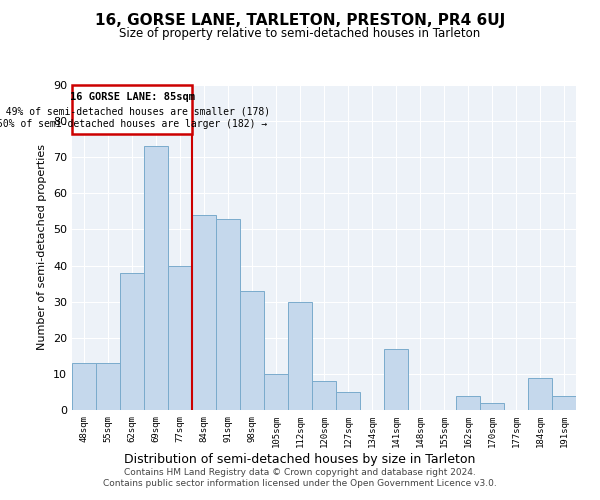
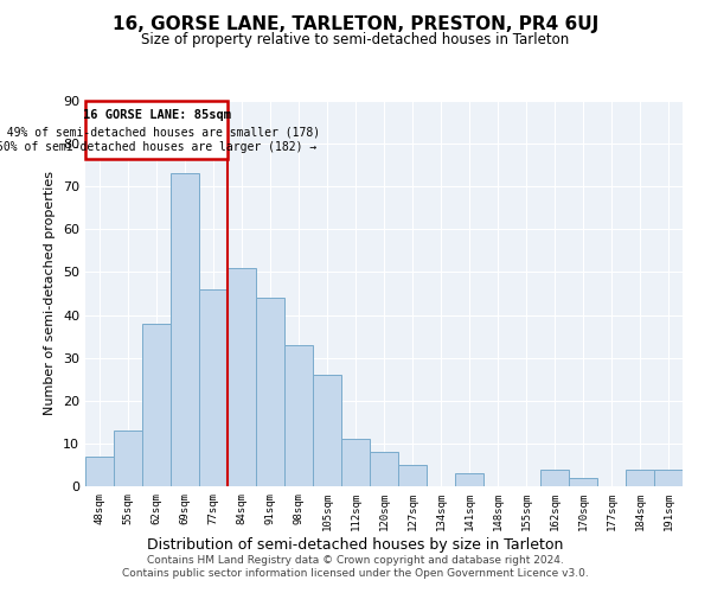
48sqm: 13 -> 7
77sqm: 40 -> 46
84sqm: 54 -> 51
91sqm: 53 -> 44
105sqm: 10 -> 26
112sqm: 30 -> 11
141sqm: 17 -> 3
184sqm: 9 -> 4
